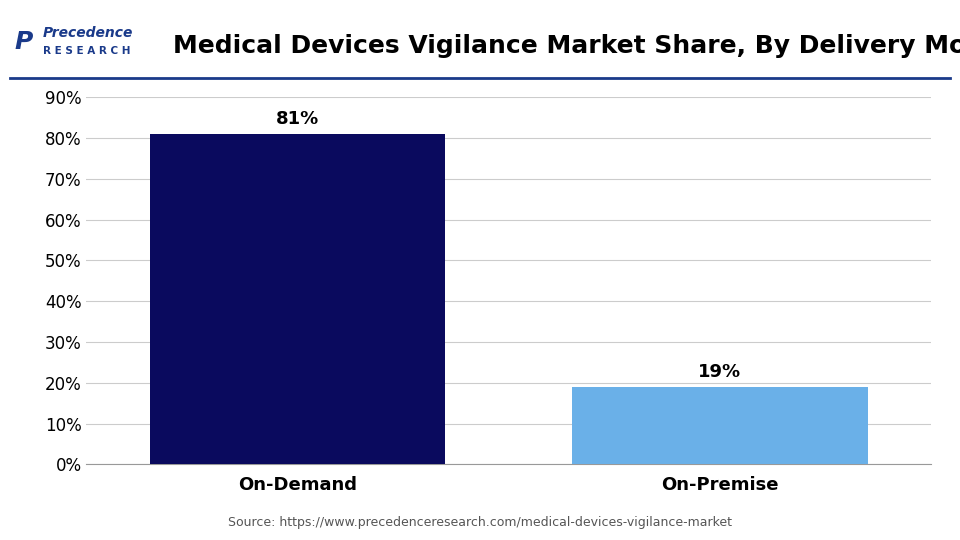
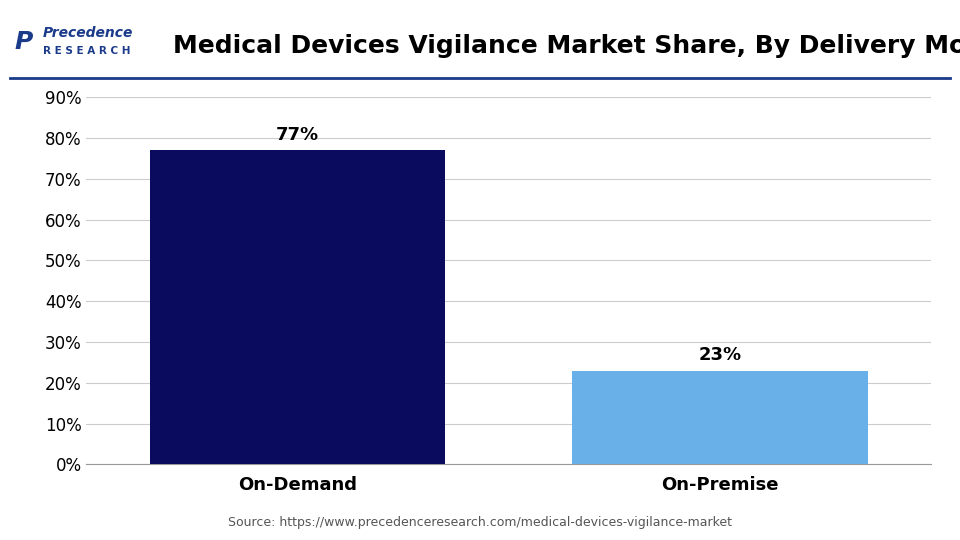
On-Demand: 81% -> 77%
On-Premise: 19% -> 23%
